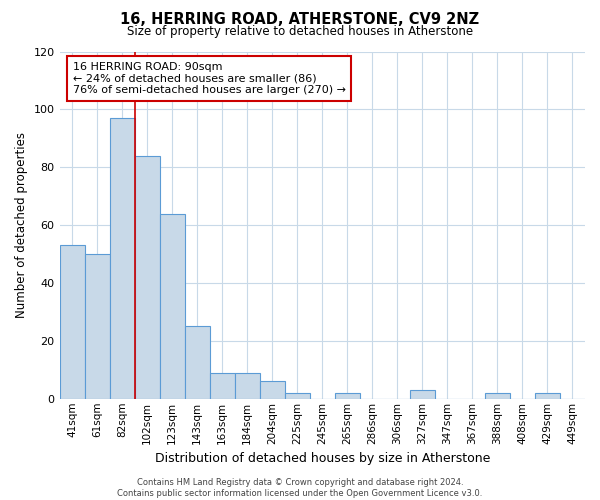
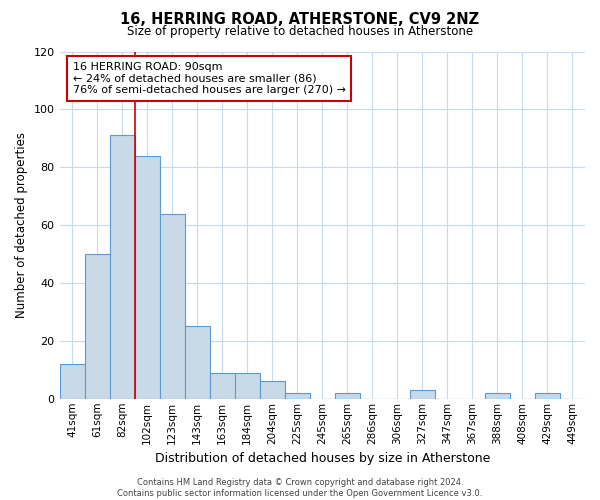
41sqm: 53 -> 12
82sqm: 97 -> 91
